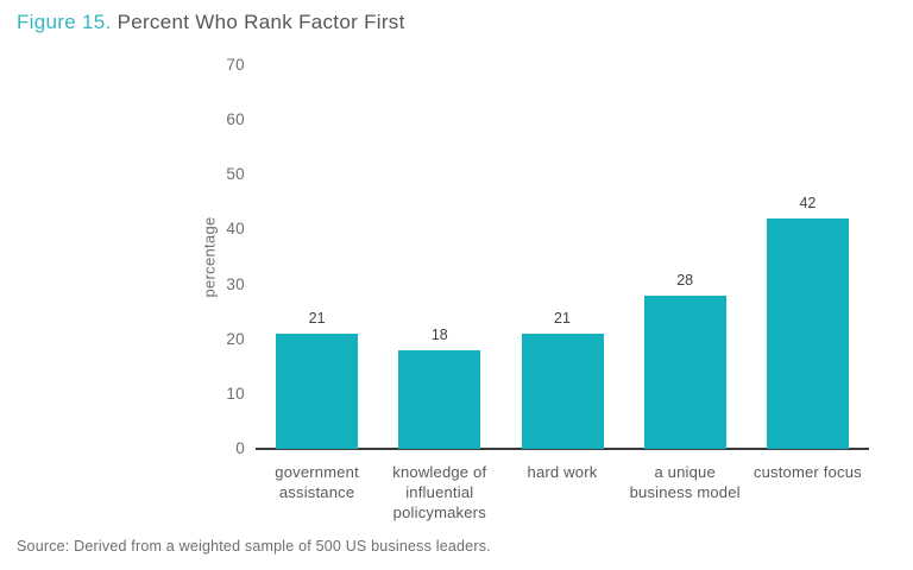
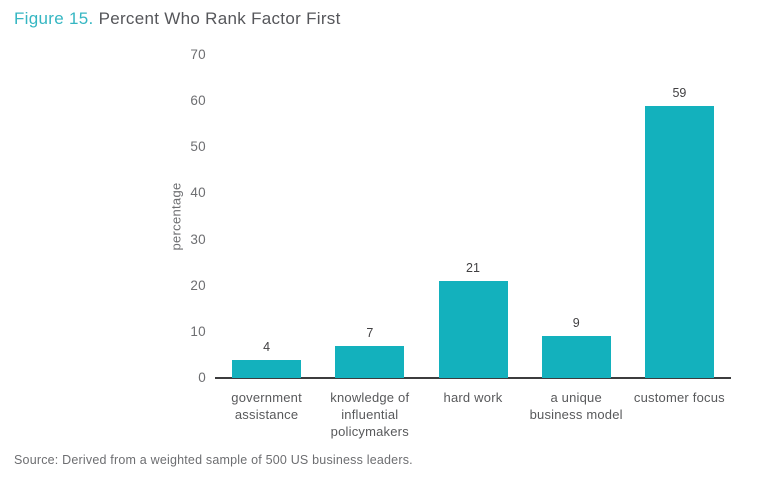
government assistance: 21 -> 4
knowledge of influential policymakers: 18 -> 7
a unique business model: 28 -> 9
customer focus: 42 -> 59
